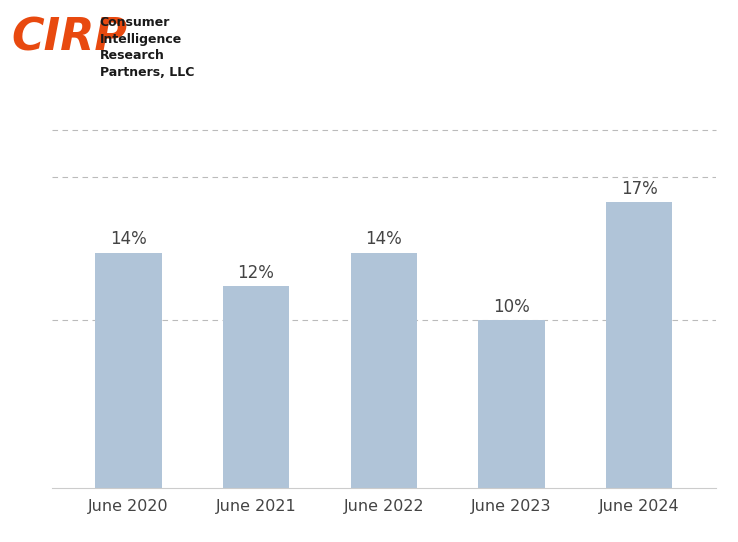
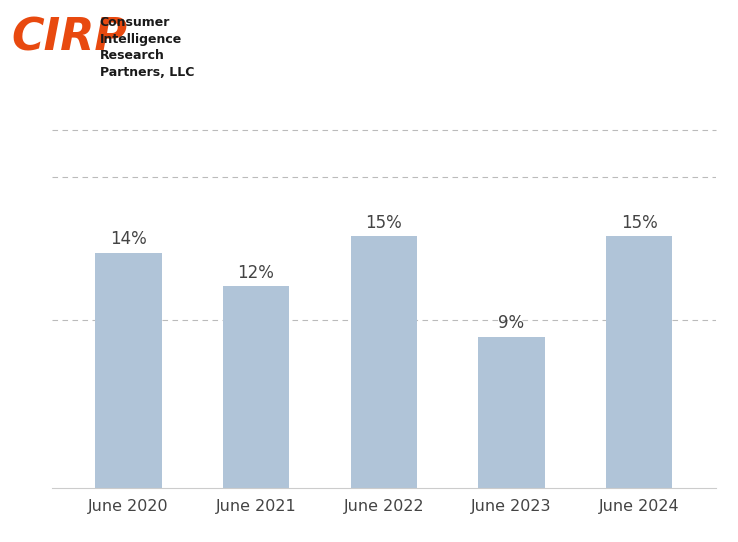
June 2022: 14% -> 15%
June 2023: 10% -> 9%
June 2024: 17% -> 15%
